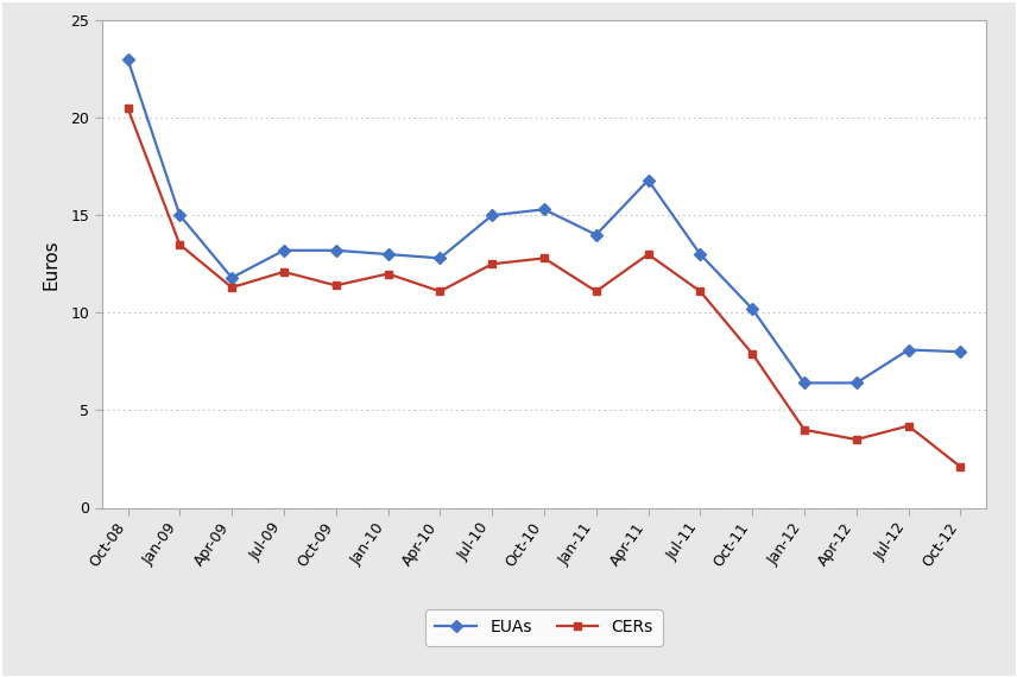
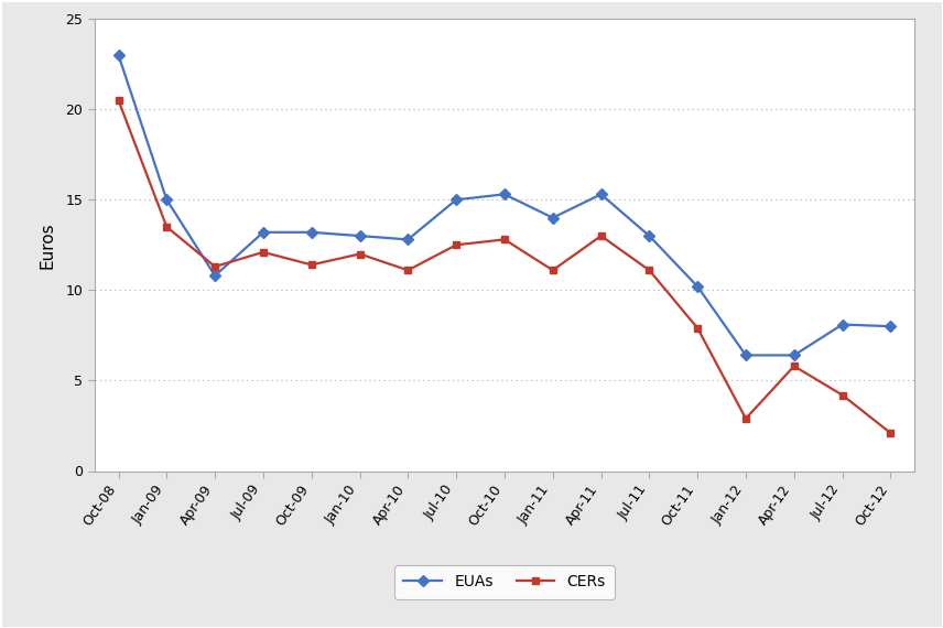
EUAs/Apr-09: 11.8 -> 10.8
EUAs/Apr-11: 16.8 -> 15.3
CERs/Jan-12: 4.0 -> 2.9
CERs/Apr-12: 3.5 -> 5.8
